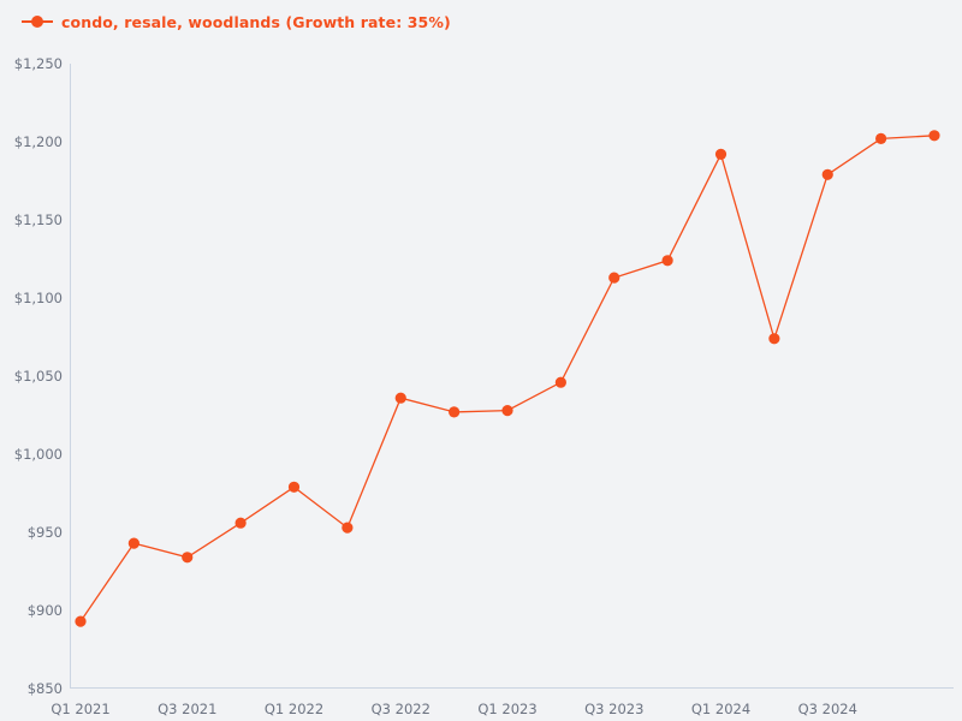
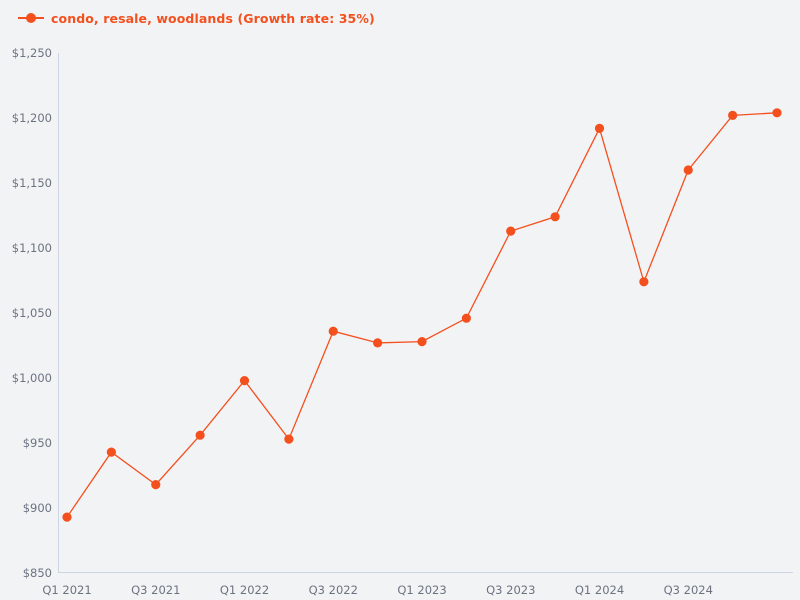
Q3 2021: $934 -> $918
Q1 2022: $979 -> $998
Q3 2024: $1179 -> $1160
